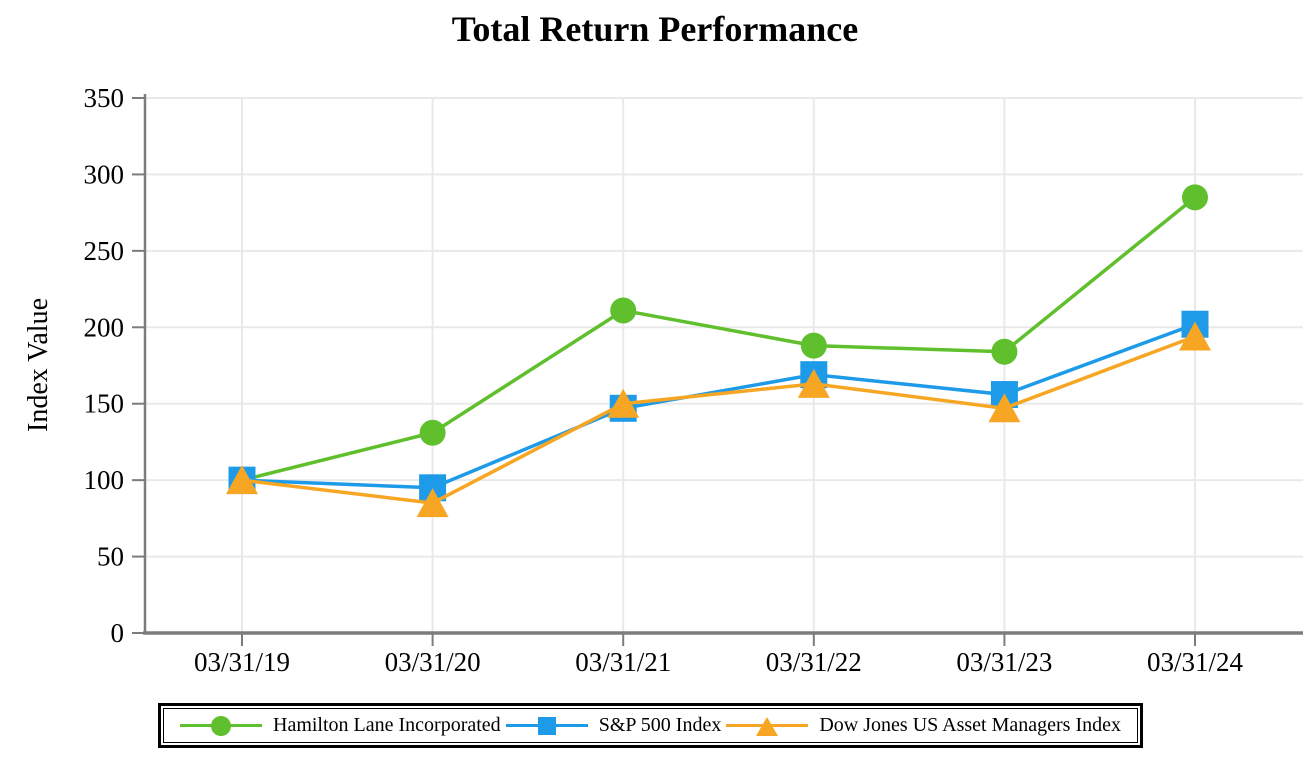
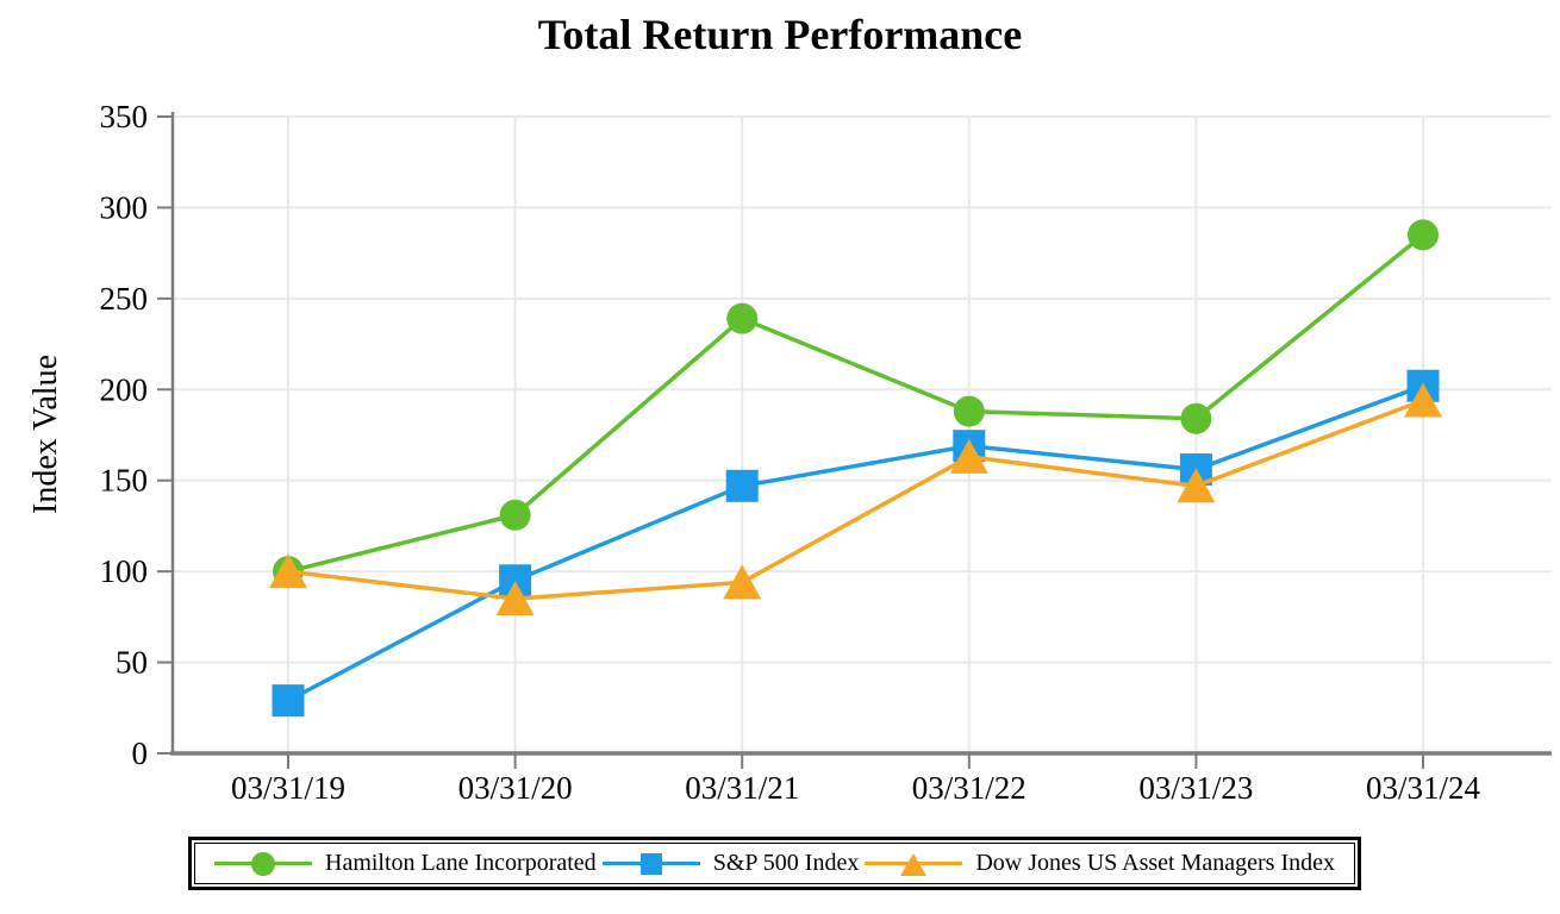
S&P 500 Index/03/31/19: 100 -> 29
Hamilton Lane Incorporated/03/31/21: 211 -> 239
Dow Jones US Asset Managers Index/03/31/21: 150 -> 94
